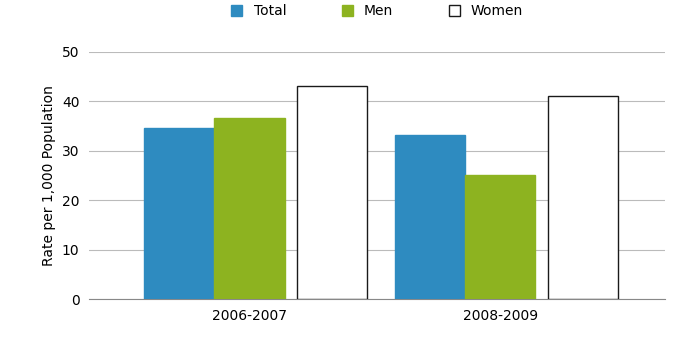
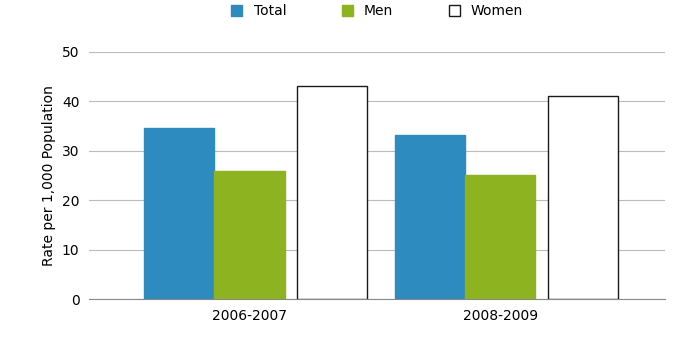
Men/2006-2007: 36.5 -> 25.8
